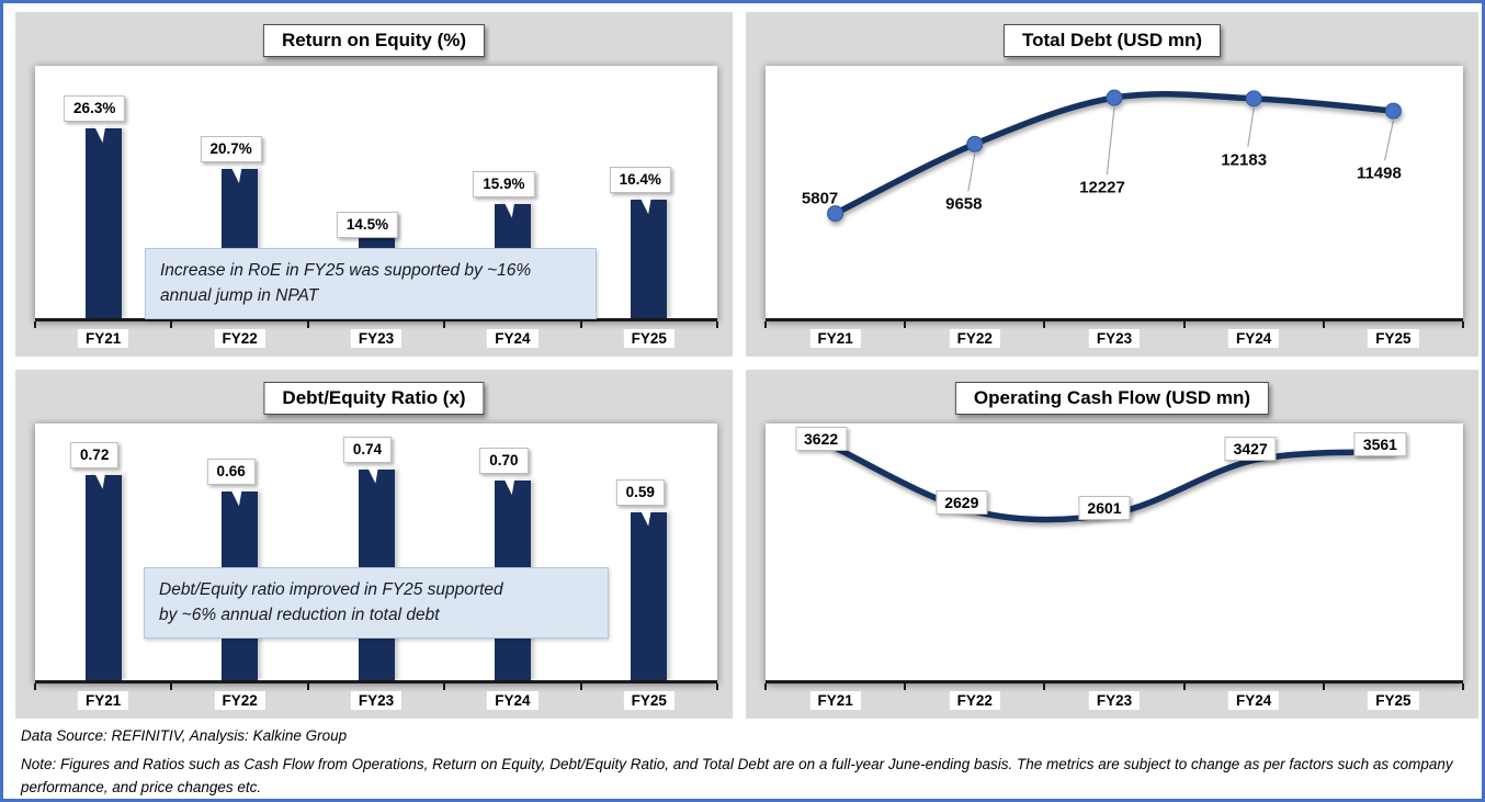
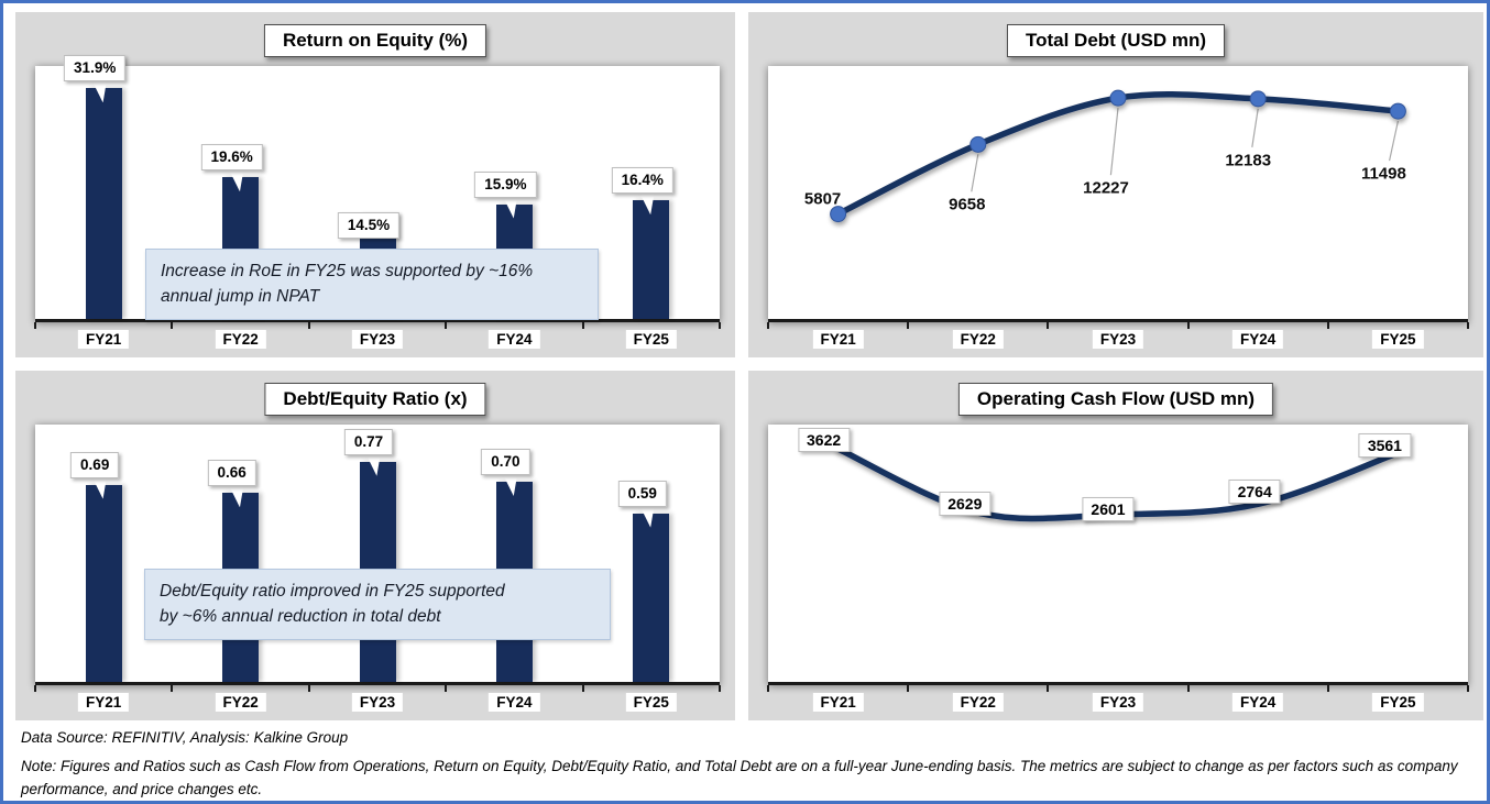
Return on Equity (%)/FY21: 26.3% -> 31.9%
Return on Equity (%)/FY22: 20.7% -> 19.6%
Debt/Equity Ratio (x)/FY21: 0.72 -> 0.69
Debt/Equity Ratio (x)/FY23: 0.74 -> 0.77
Operating Cash Flow (USD mn)/FY24: 3427 -> 2764
